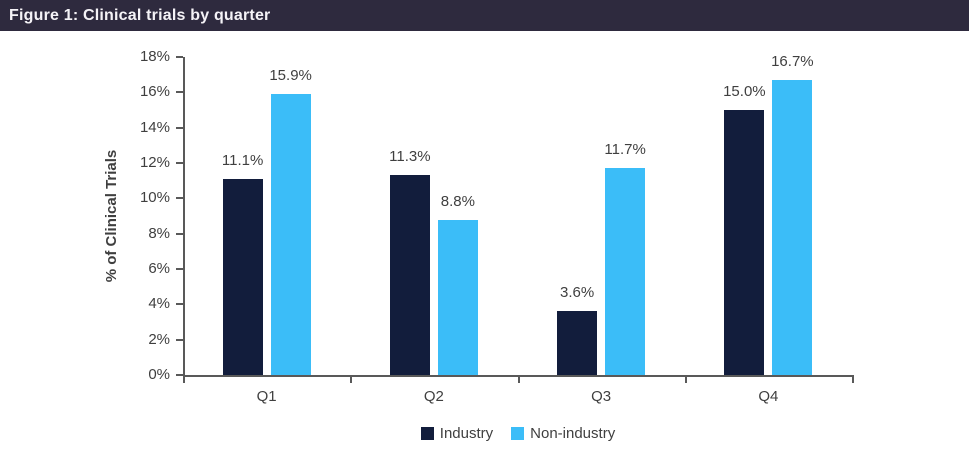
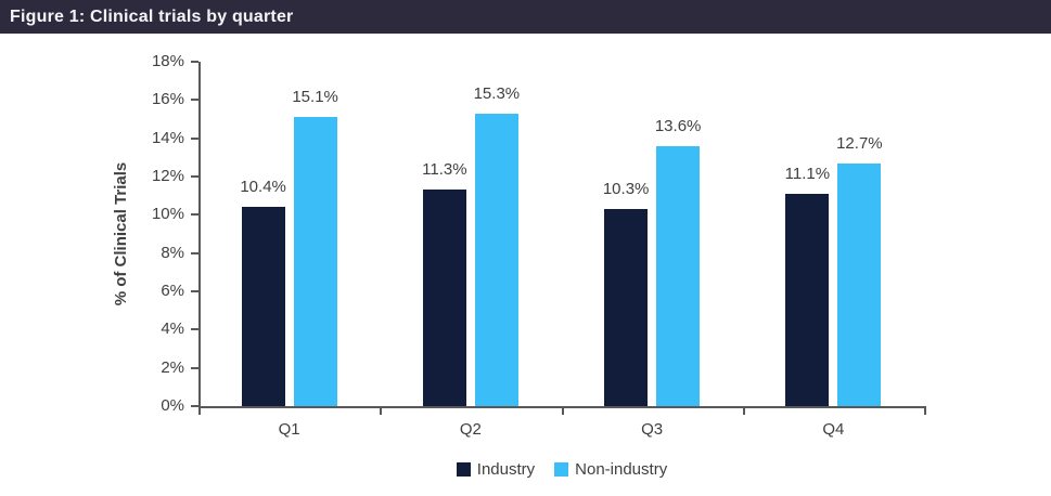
Industry/Q1: 11.1% -> 10.4%
Non-industry/Q1: 15.9% -> 15.1%
Non-industry/Q2: 8.8% -> 15.3%
Industry/Q3: 3.6% -> 10.3%
Non-industry/Q3: 11.7% -> 13.6%
Industry/Q4: 15.0% -> 11.1%
Non-industry/Q4: 16.7% -> 12.7%
